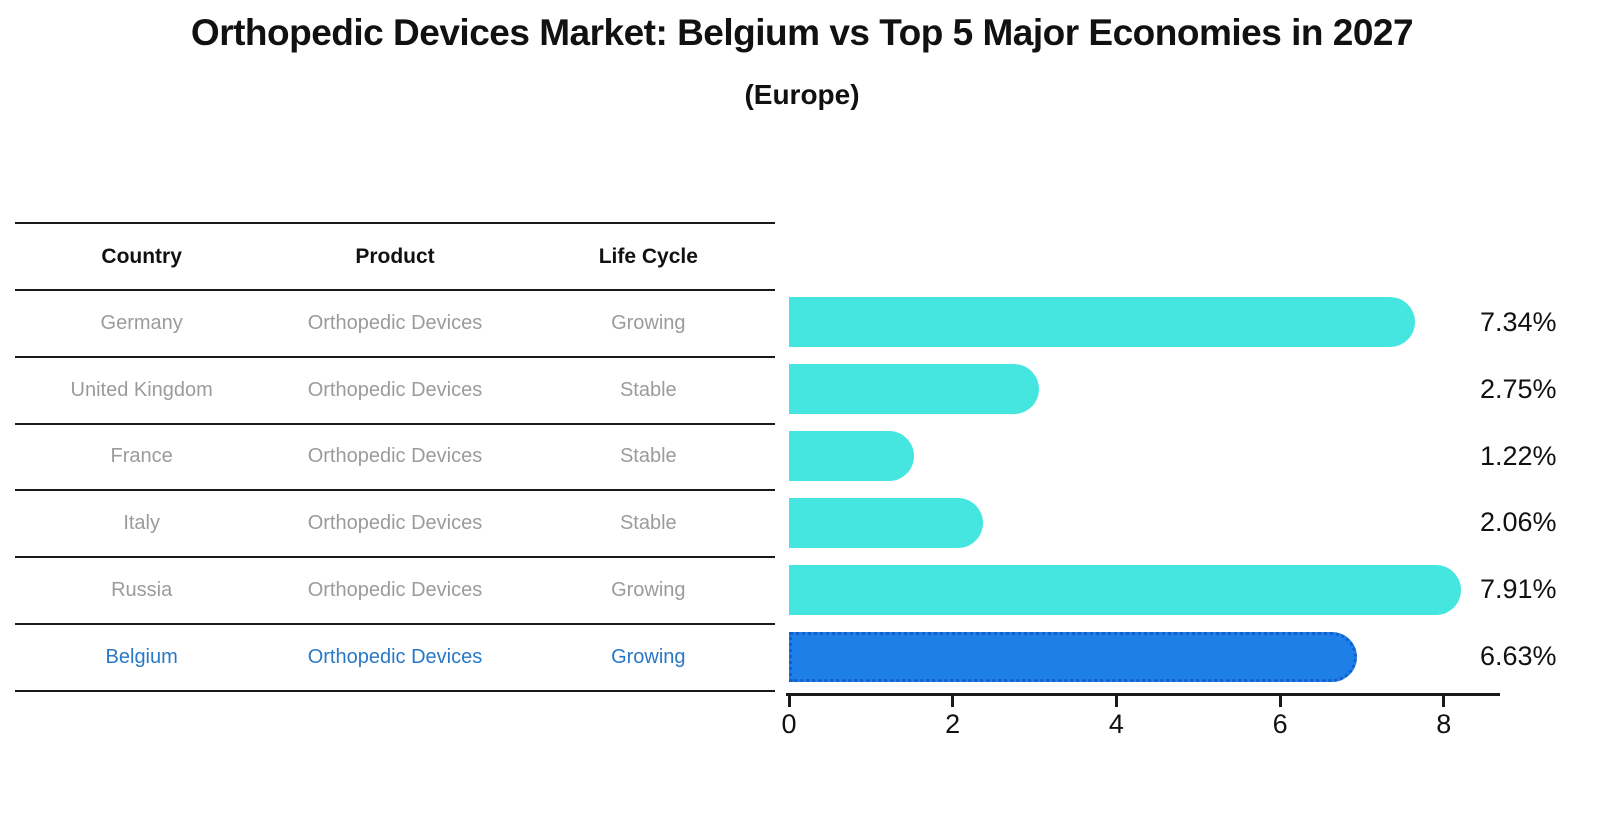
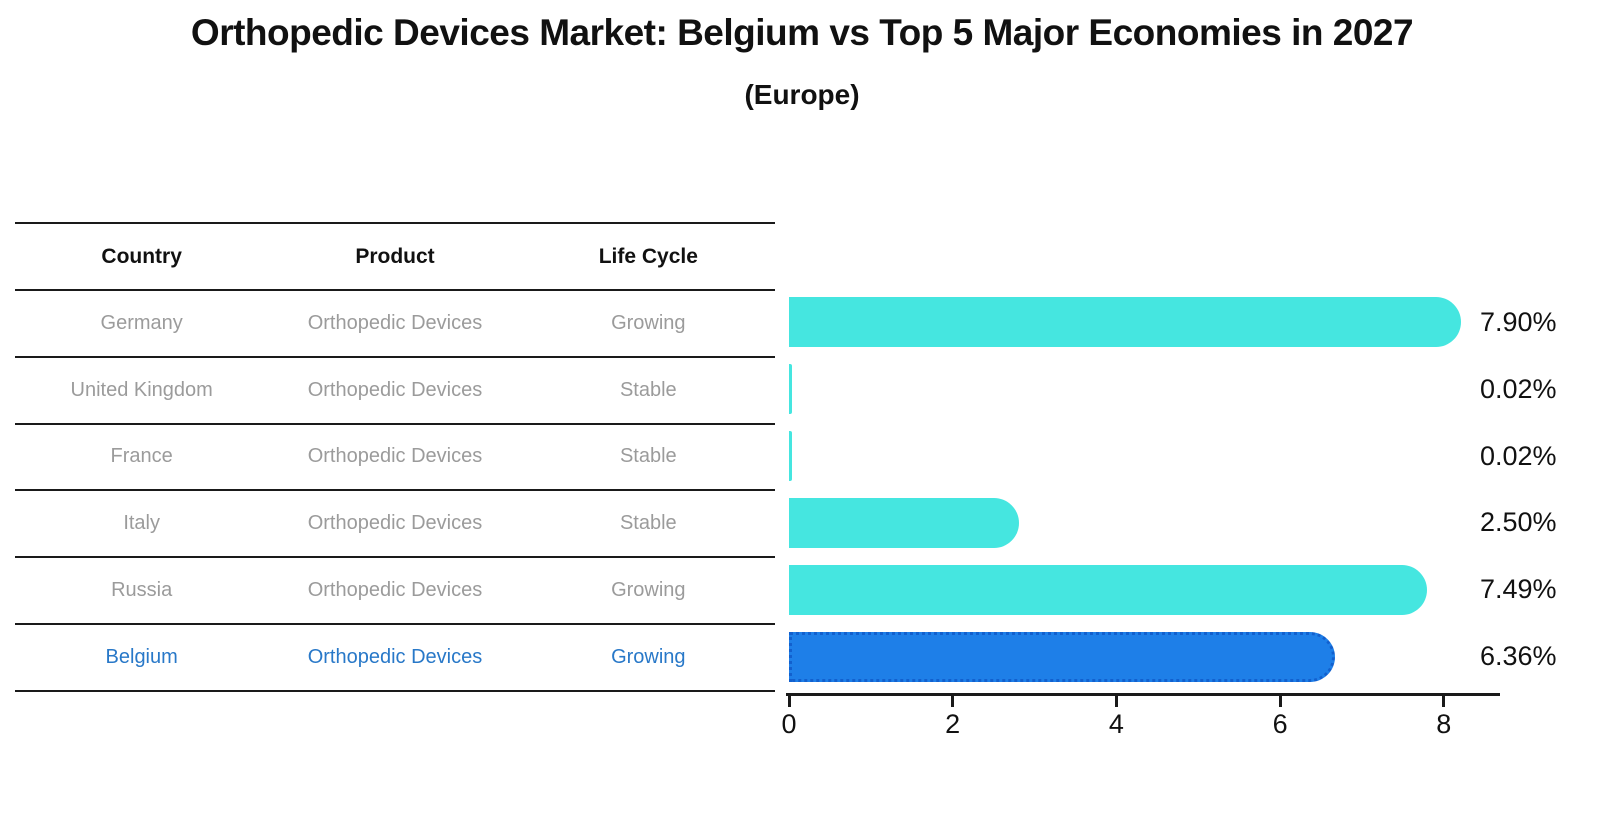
Germany: 7.34% -> 7.90%
United Kingdom: 2.75% -> 0.02%
France: 1.22% -> 0.02%
Italy: 2.06% -> 2.50%
Russia: 7.91% -> 7.49%
Belgium: 6.63% -> 6.36%
